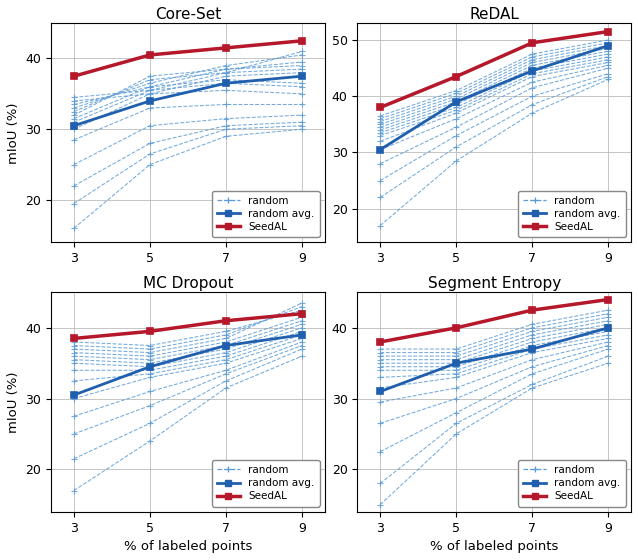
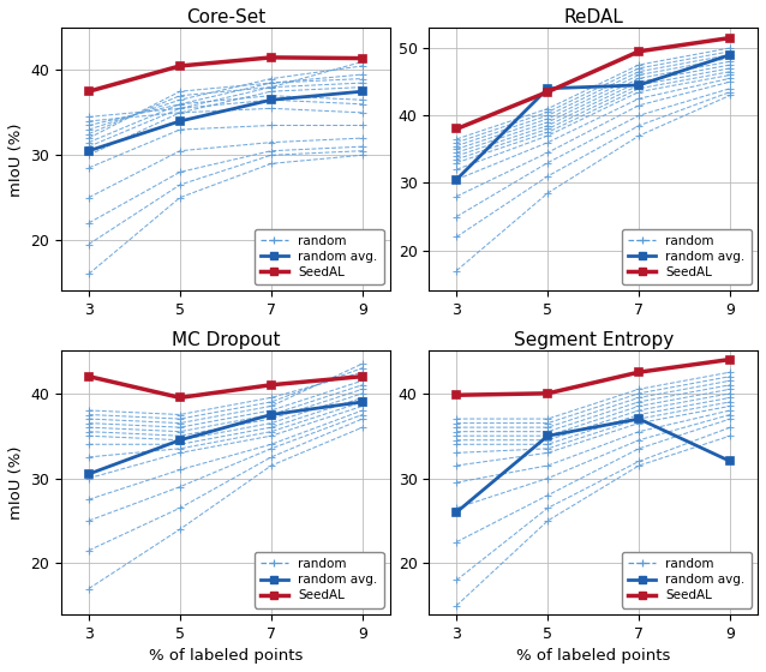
Core-Set/SeedAL/9: 42.5 -> 41.4
ReDAL/random avg./5: 39.0 -> 44.0
MC Dropout/SeedAL/3: 38.5 -> 42.0
Segment Entropy/SeedAL/3: 38.0 -> 39.8
Segment Entropy/random avg./3: 31 -> 26
Segment Entropy/random avg./9: 40 -> 32
